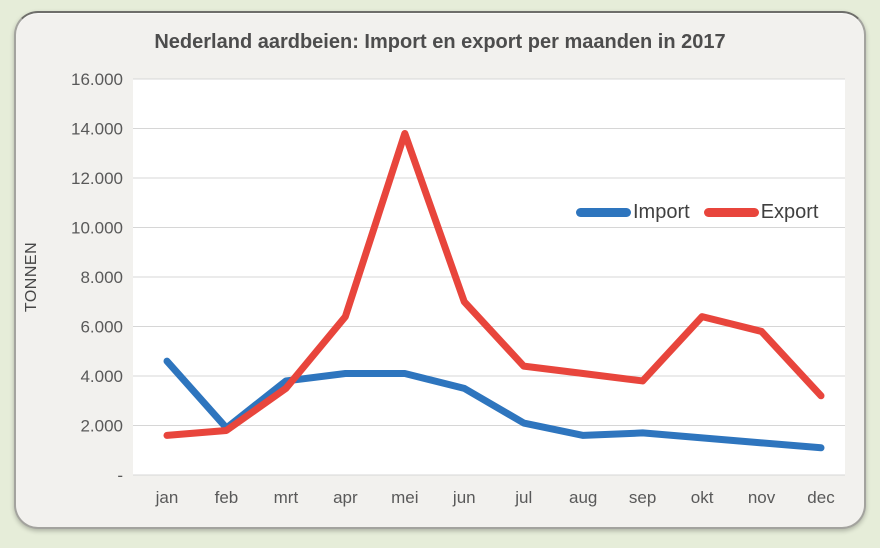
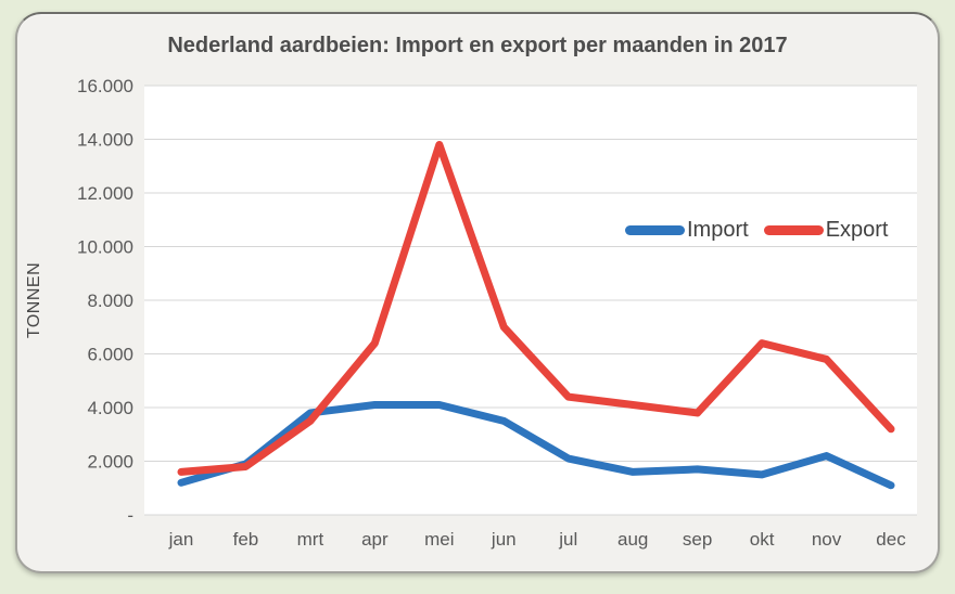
Import/jan: 4600 -> 1200
Import/nov: 1300 -> 2200
